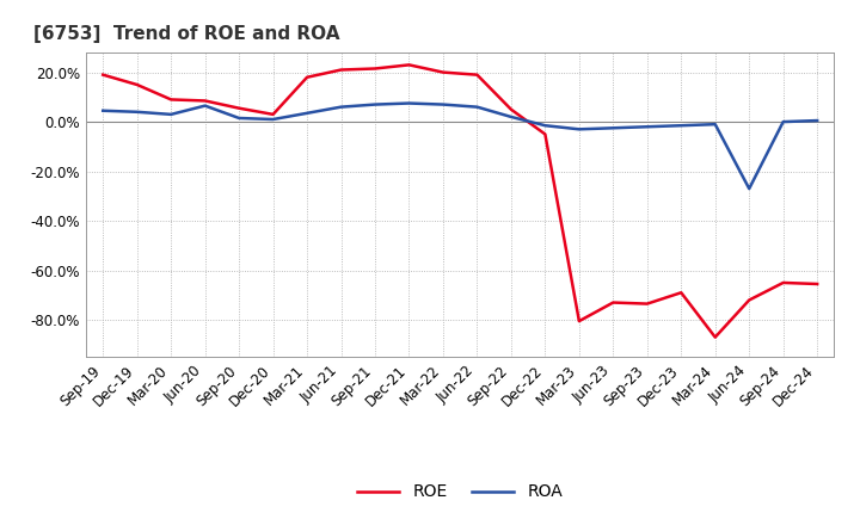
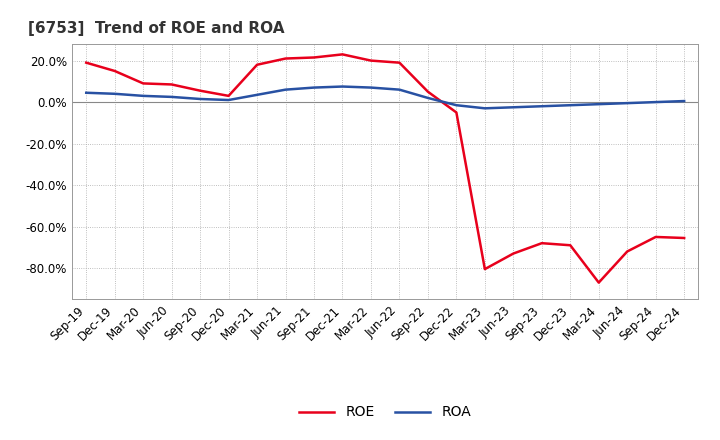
ROA/Jun-20: 6.5% -> 2.5%
ROE/Sep-23: -73.5% -> -68.0%
ROA/Jun-24: -27.0% -> -0.5%
